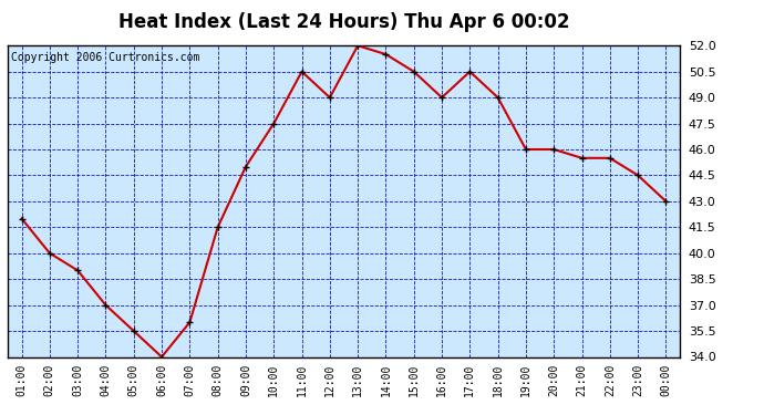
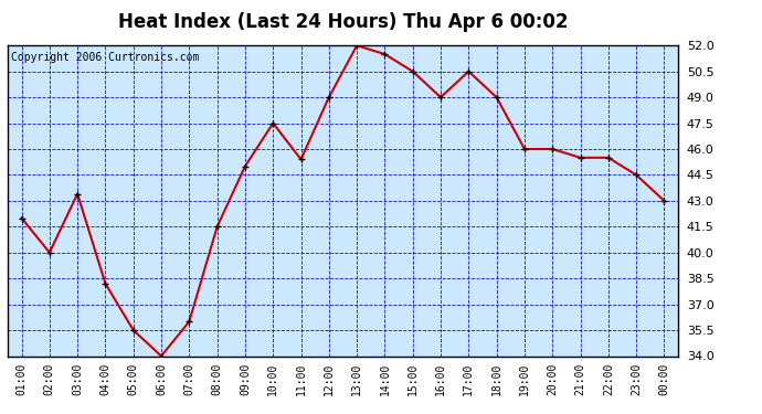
03:00: 39.0 -> 43.4
04:00: 37.0 -> 38.2
11:00: 50.5 -> 45.4
